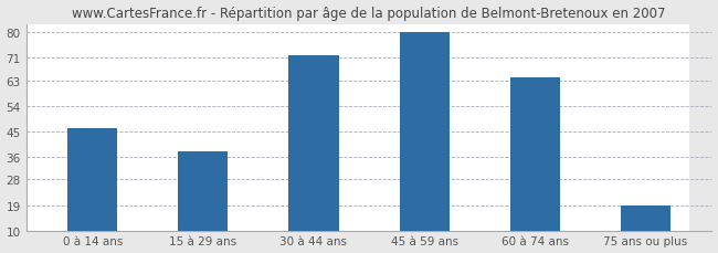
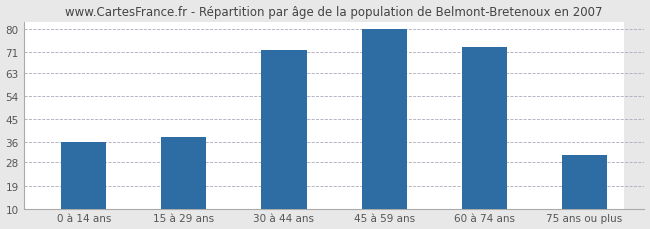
0 à 14 ans: 46 -> 36
60 à 74 ans: 64 -> 73
75 ans ou plus: 19 -> 31
